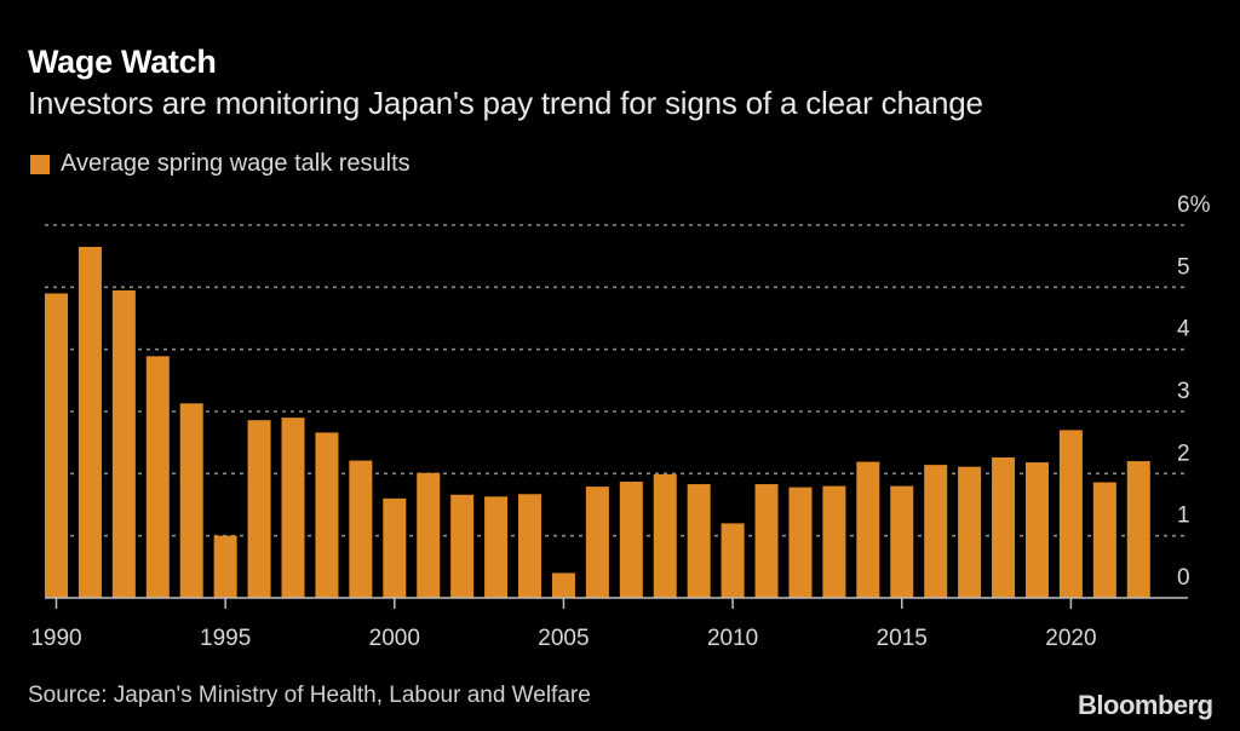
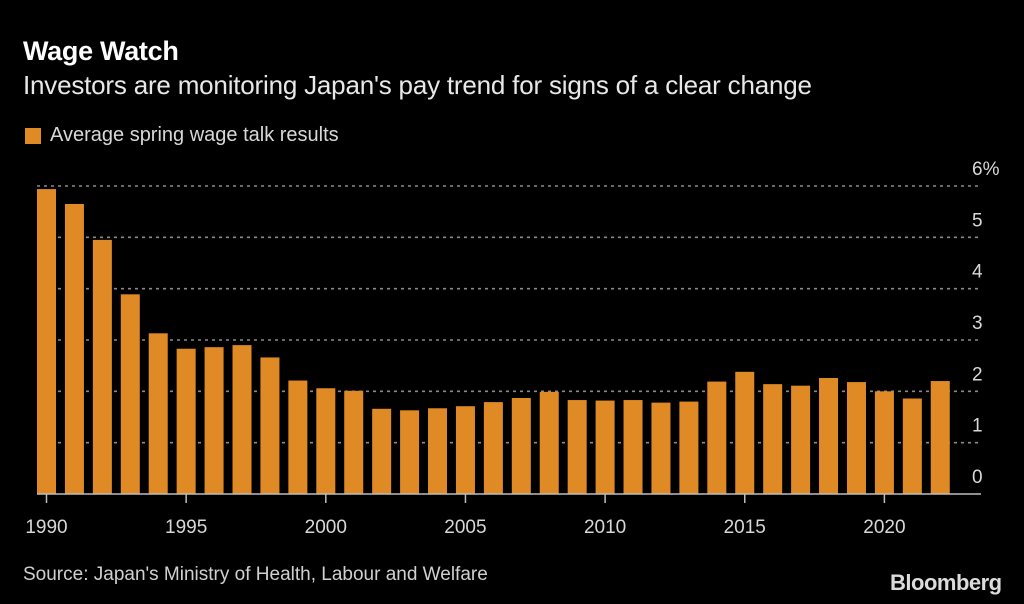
1990: 4.9% -> 5.9%
1995: 1.0% -> 2.8%
2000: 1.6% -> 2.1%
2005: 0.4% -> 1.7%
2010: 1.2% -> 1.8%
2015: 1.8% -> 2.4%
2020: 2.7% -> 2.0%
